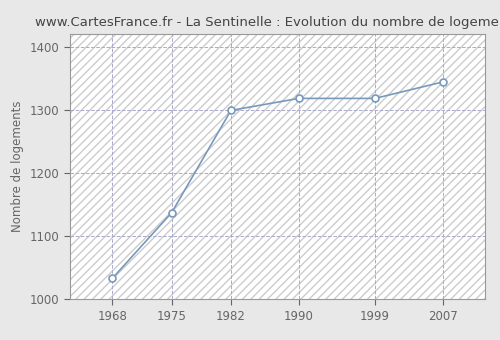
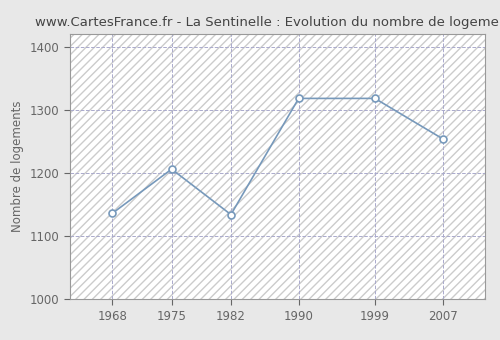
1968: 1033 -> 1136
1975: 1137 -> 1206
1982: 1299 -> 1134
2007: 1344 -> 1254
